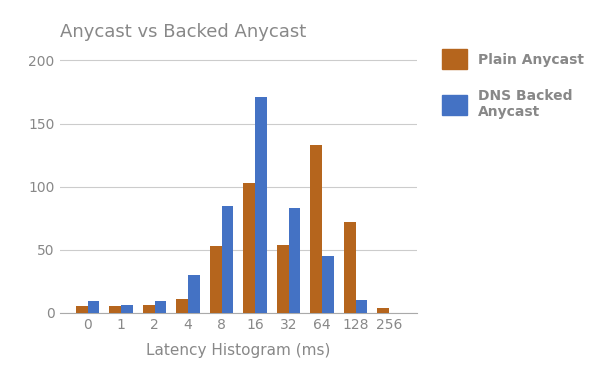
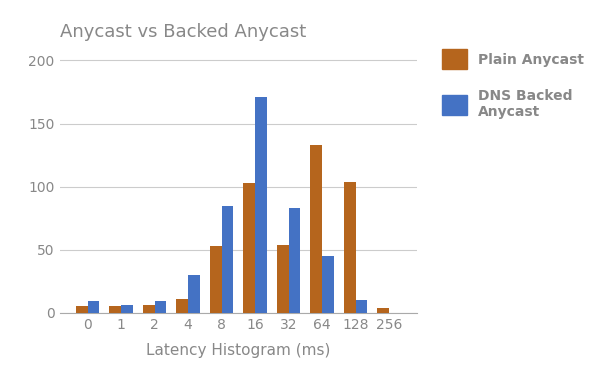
Plain Anycast/128: 72 -> 104
